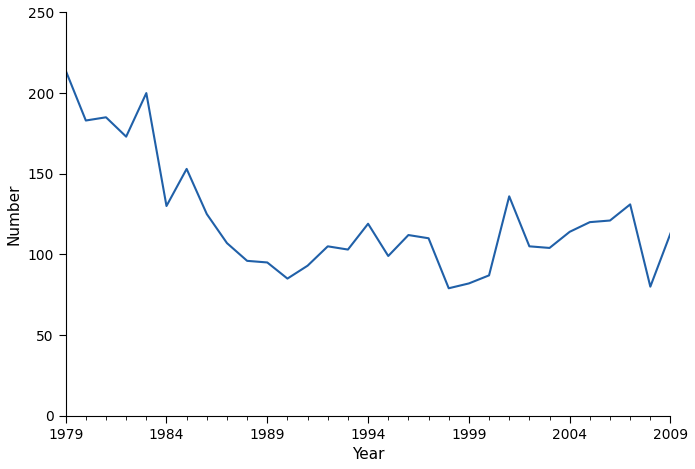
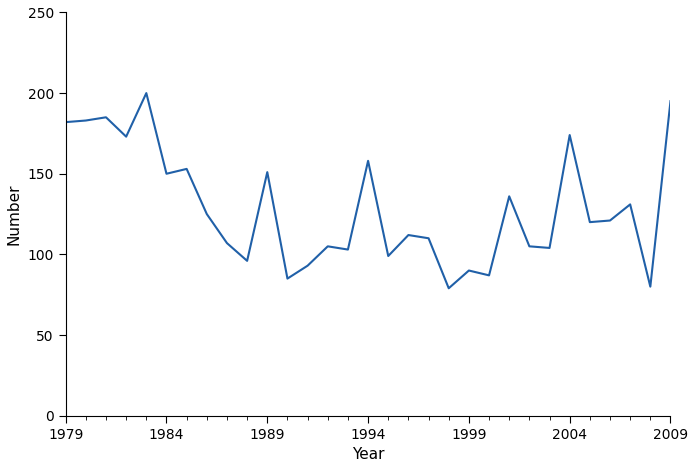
1979: 214 -> 182
1984: 130 -> 150
1989: 95 -> 151
1994: 119 -> 158
1999: 82 -> 90
2004: 114 -> 174
2009: 113 -> 195
